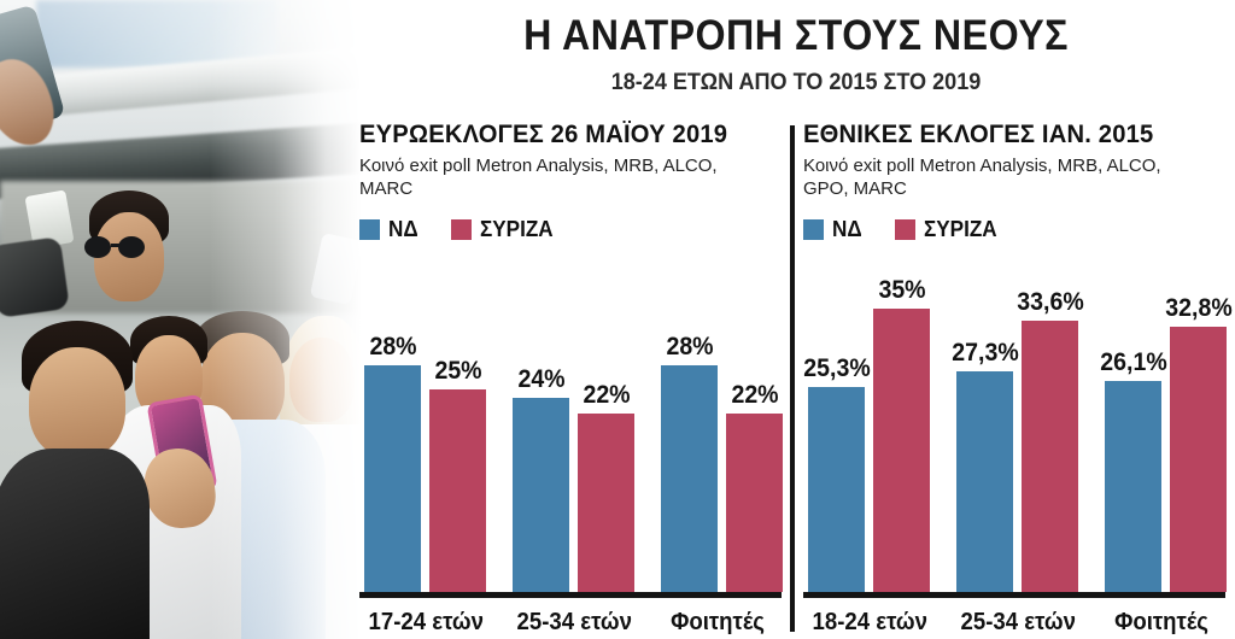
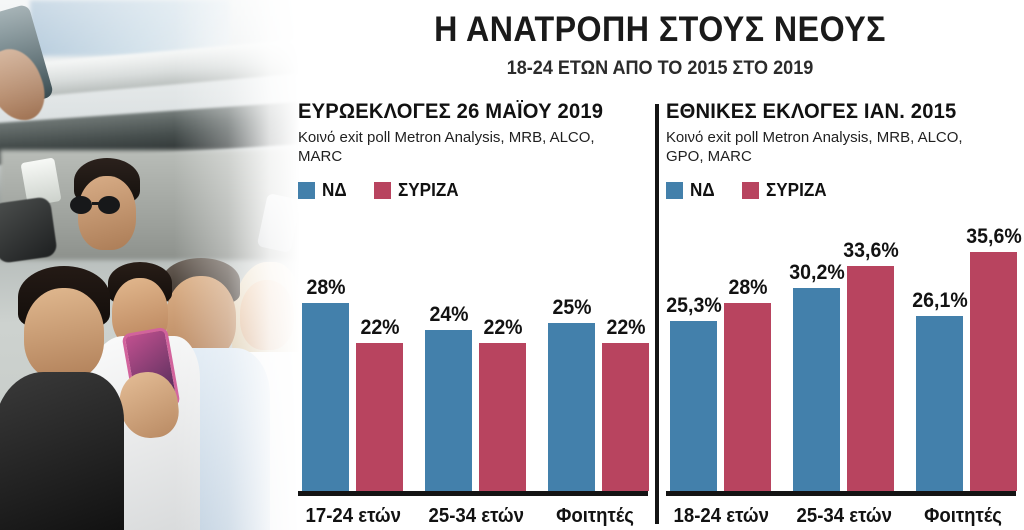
ΕΥΡΩΕΚΛΟΓΕΣ 26 ΜΑΪΟΥ 2019/ΣΥΡΙΖΑ/17-24 ετών: 25% -> 22%
ΕΥΡΩΕΚΛΟΓΕΣ 26 ΜΑΪΟΥ 2019/ΝΔ/Φοιτητές: 28% -> 25%
ΕΘΝΙΚΕΣ ΕΚΛΟΓΕΣ ΙΑΝ. 2015/ΣΥΡΙΖΑ/18-24 ετών: 35% -> 28%
ΕΘΝΙΚΕΣ ΕΚΛΟΓΕΣ ΙΑΝ. 2015/ΝΔ/25-34 ετών: 27,3% -> 30,2%
ΕΘΝΙΚΕΣ ΕΚΛΟΓΕΣ ΙΑΝ. 2015/ΣΥΡΙΖΑ/Φοιτητές: 32,8% -> 35,6%
